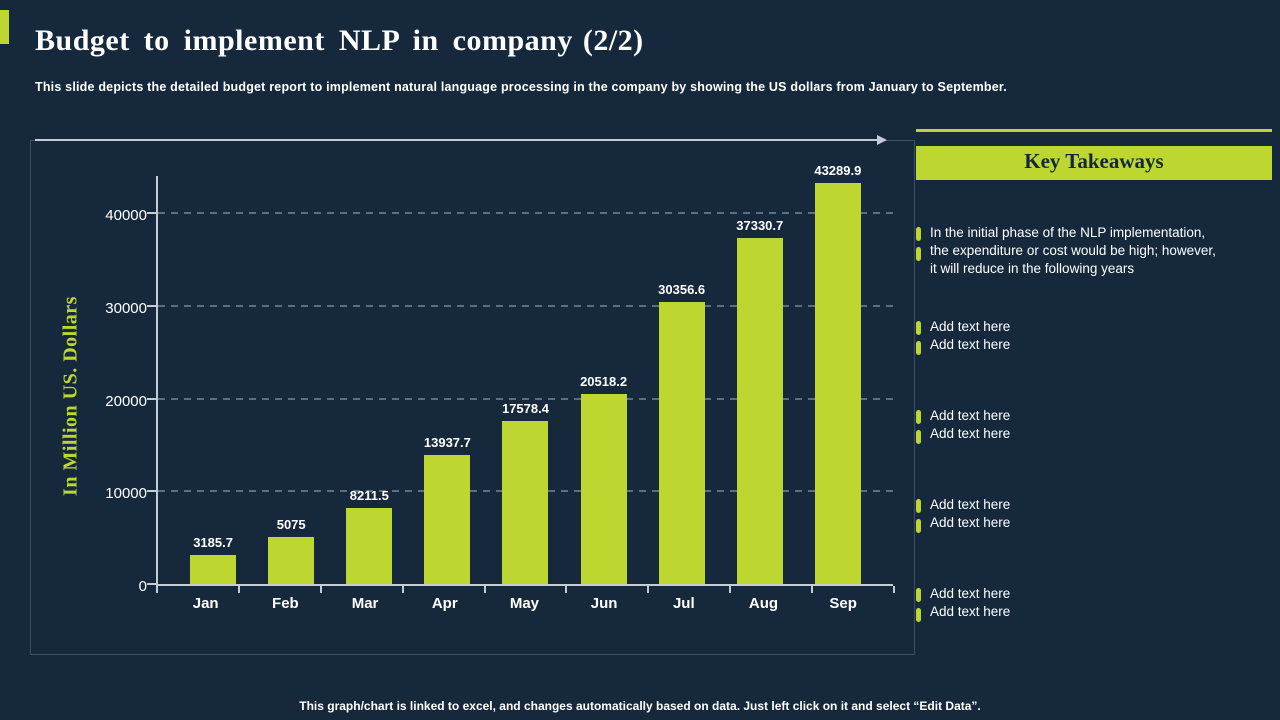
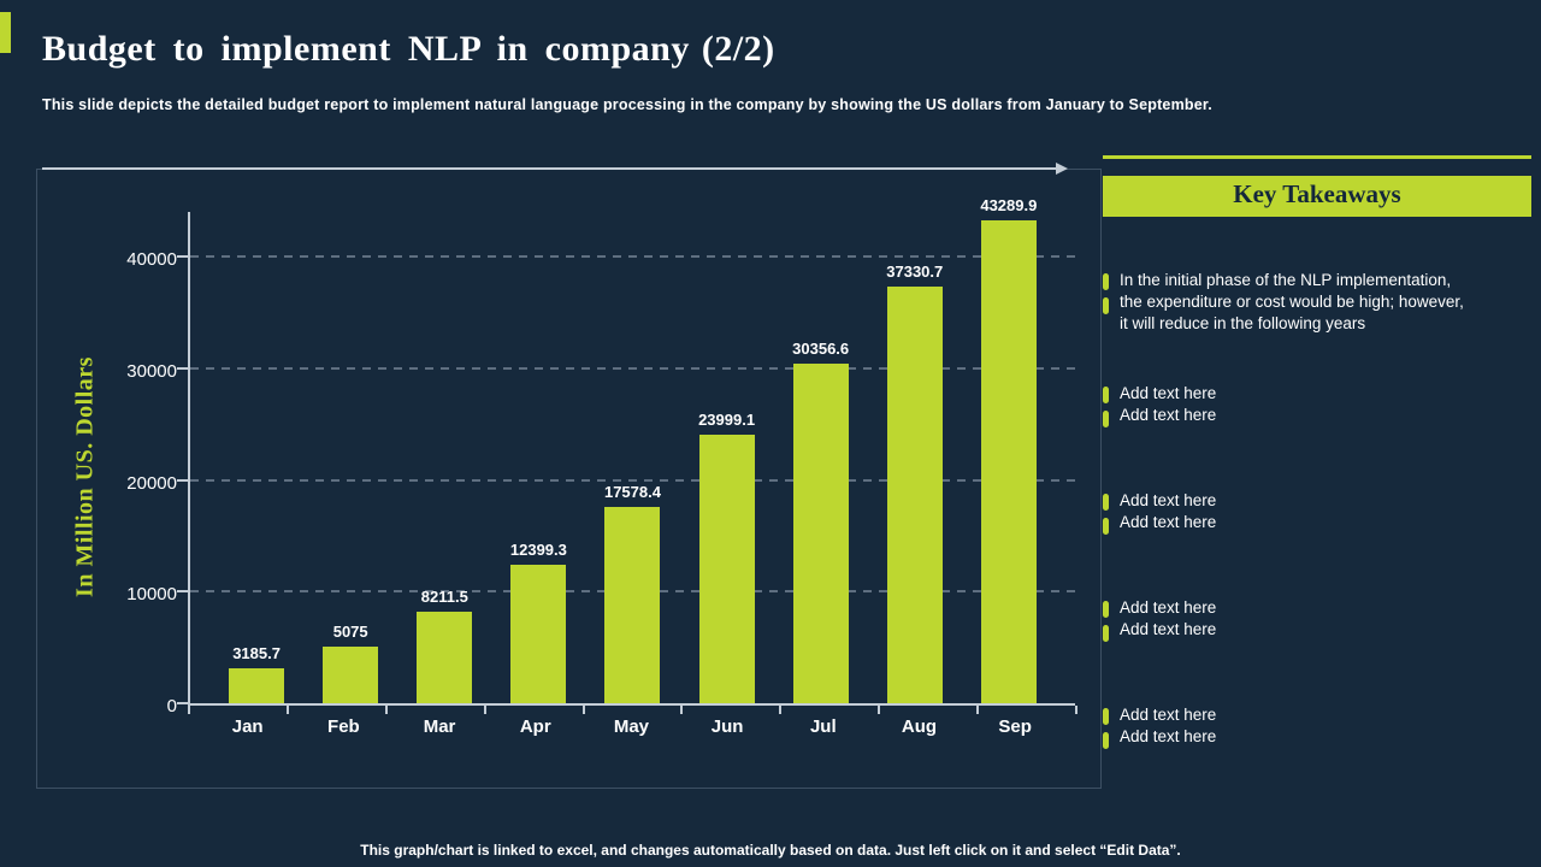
Apr: 13937.7 -> 12399.3
Jun: 20518.2 -> 23999.1
